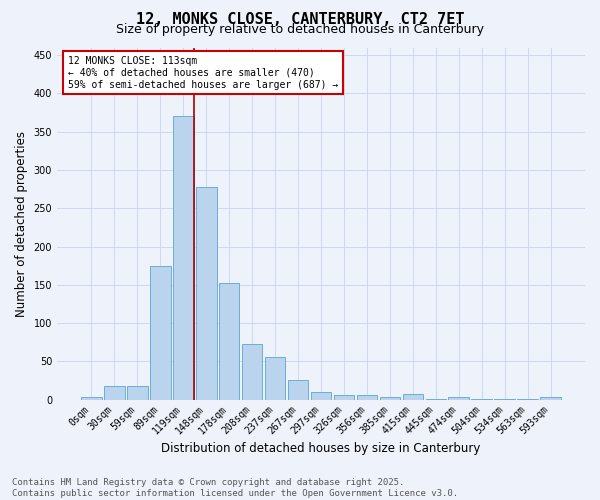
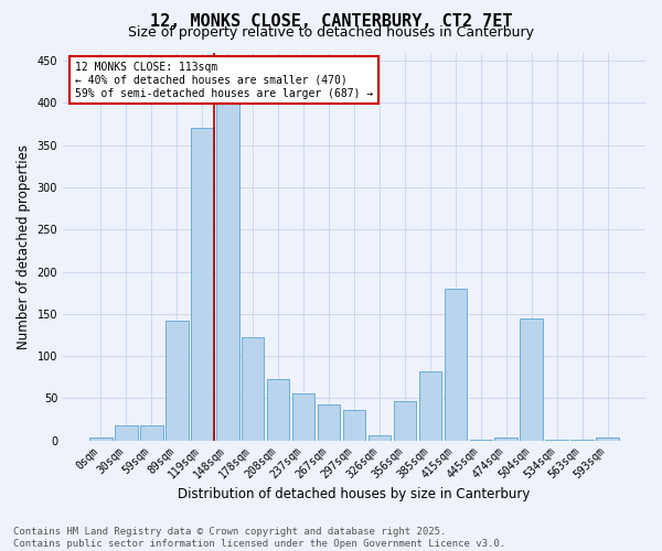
89sqm: 175 -> 142
148sqm: 278 -> 402
178sqm: 152 -> 122
267sqm: 25 -> 42
297sqm: 10 -> 36
356sqm: 6 -> 46
385sqm: 4 -> 82
415sqm: 7 -> 180
504sqm: 1 -> 144
